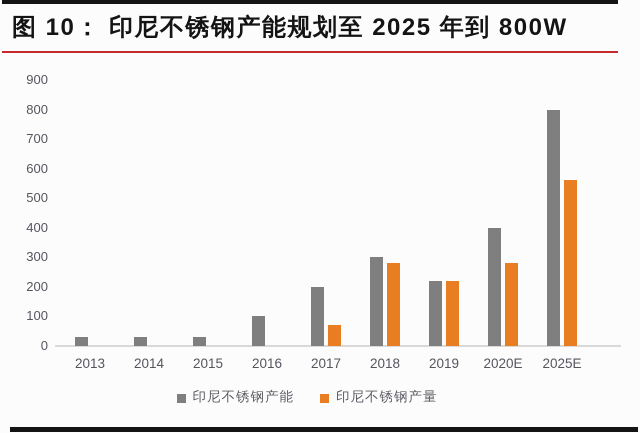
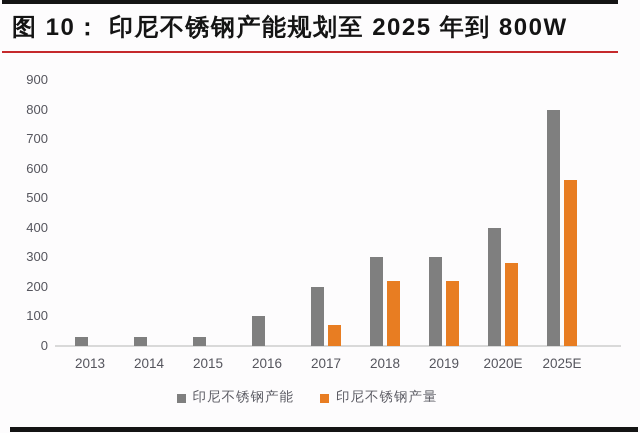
印尼不锈钢产量/2018: 280 -> 220
印尼不锈钢产能/2019: 220 -> 300
